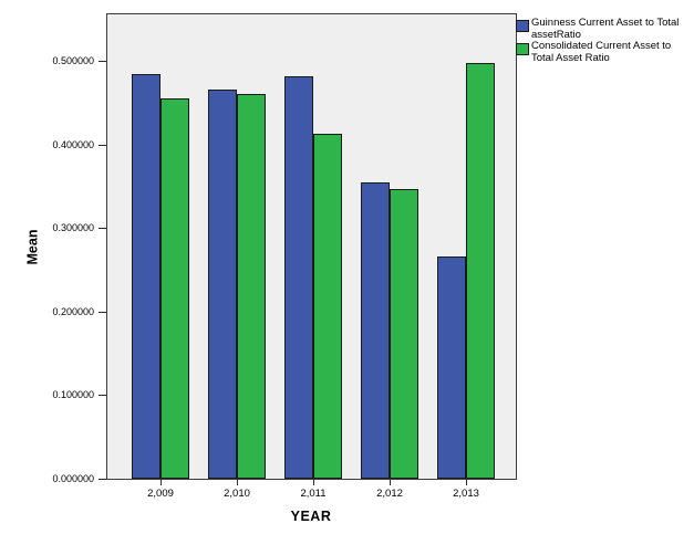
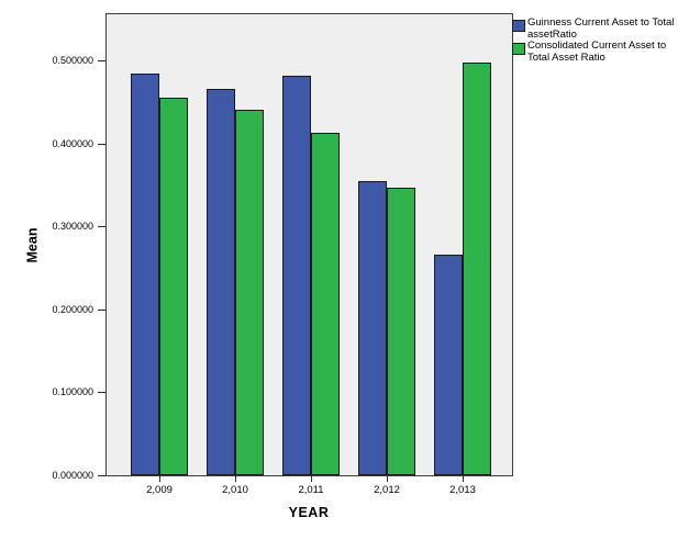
Consolidated Current Asset to Total Asset Ratio/2,010: 0.46 -> 0.44
